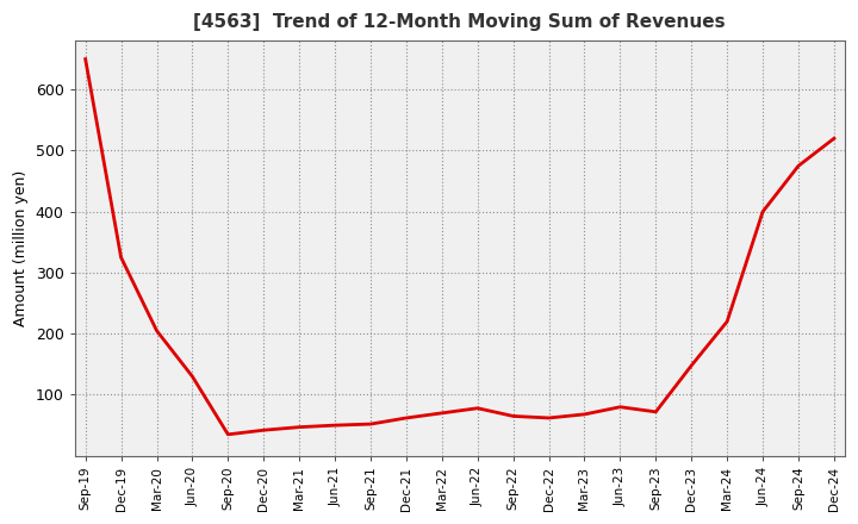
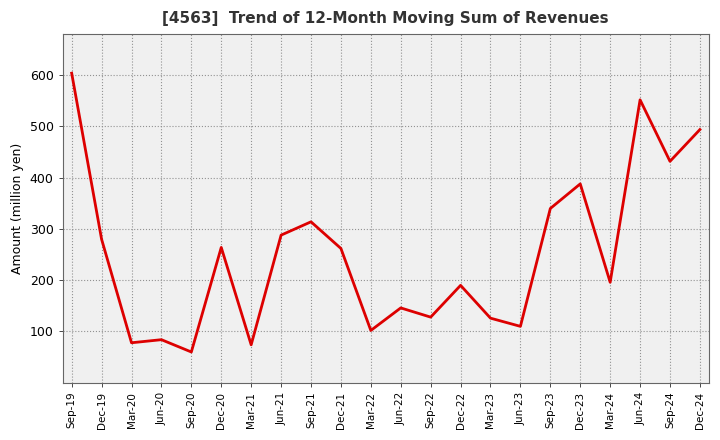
Sep-19: 650 -> 604
Dec-19: 325 -> 280
Mar-20: 205 -> 78
Jun-20: 130 -> 84
Sep-20: 35 -> 60
Dec-20: 42 -> 264
Mar-21: 47 -> 74
Jun-21: 50 -> 288
Sep-21: 52 -> 314
Dec-21: 62 -> 262
Mar-22: 70 -> 102
Jun-22: 78 -> 146
Sep-22: 65 -> 128
Dec-22: 62 -> 190
Mar-23: 68 -> 126
Jun-23: 80 -> 110
Sep-23: 72 -> 340
Dec-23: 148 -> 388
Mar-24: 220 -> 196
Jun-24: 400 -> 552
Sep-24: 475 -> 432
Dec-24: 520 -> 494
